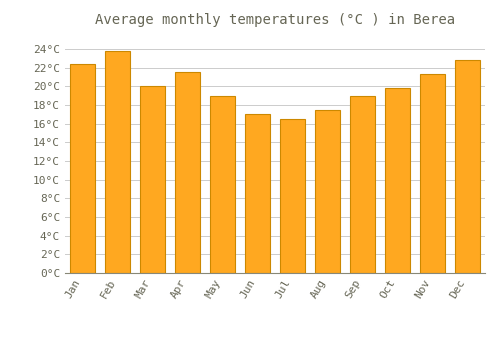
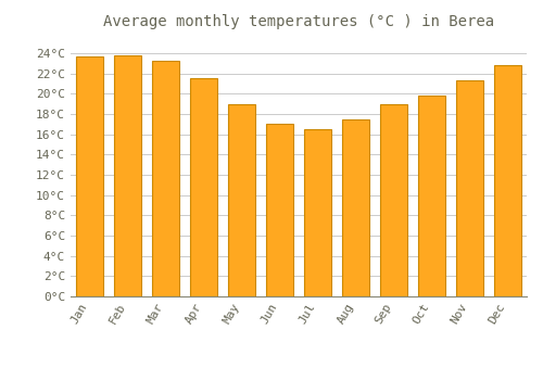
Jan: 22.4°C -> 23.7°C
Mar: 20.0°C -> 23.2°C
